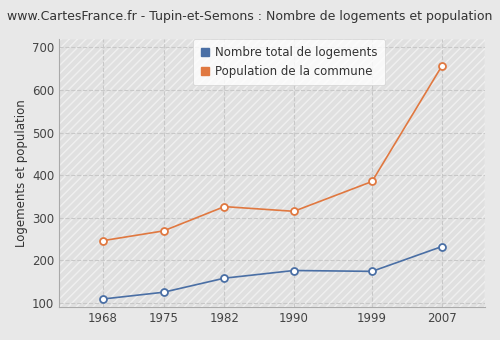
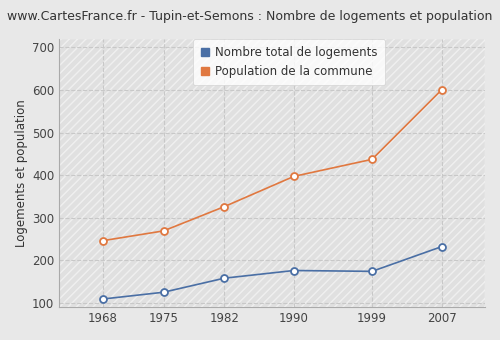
Population de la commune/1990: 315 -> 397
Population de la commune/1999: 385 -> 437
Population de la commune/2007: 655 -> 600
